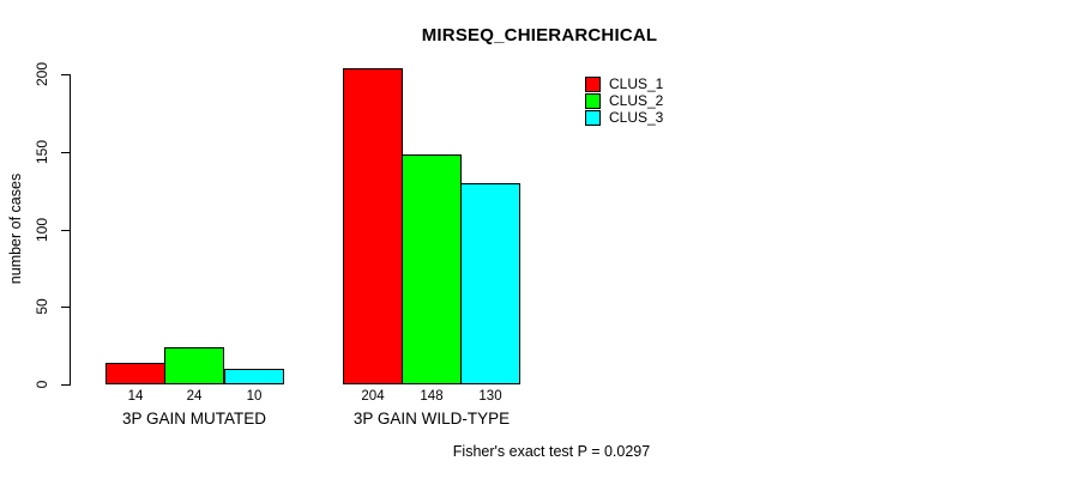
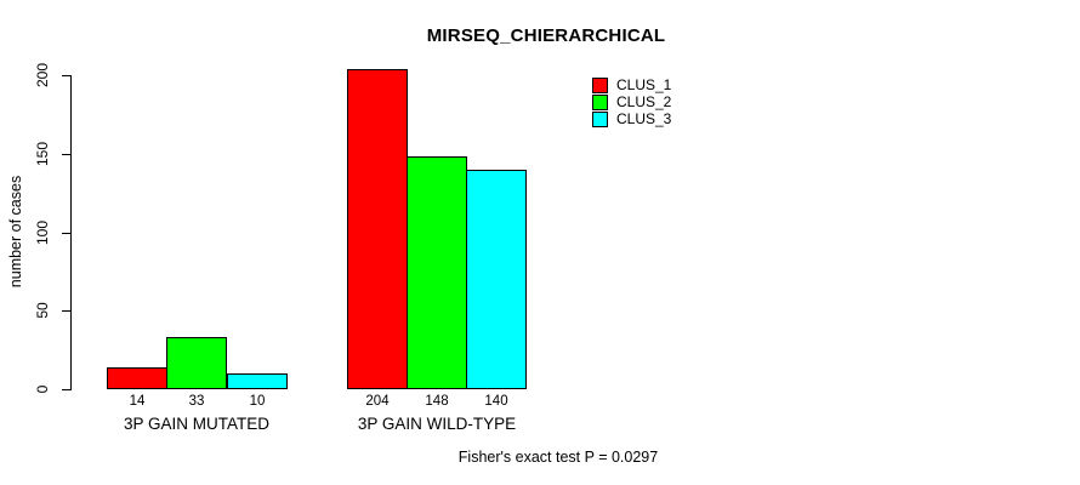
CLUS_2/3P GAIN MUTATED: 24 -> 33
CLUS_3/3P GAIN WILD-TYPE: 130 -> 140
